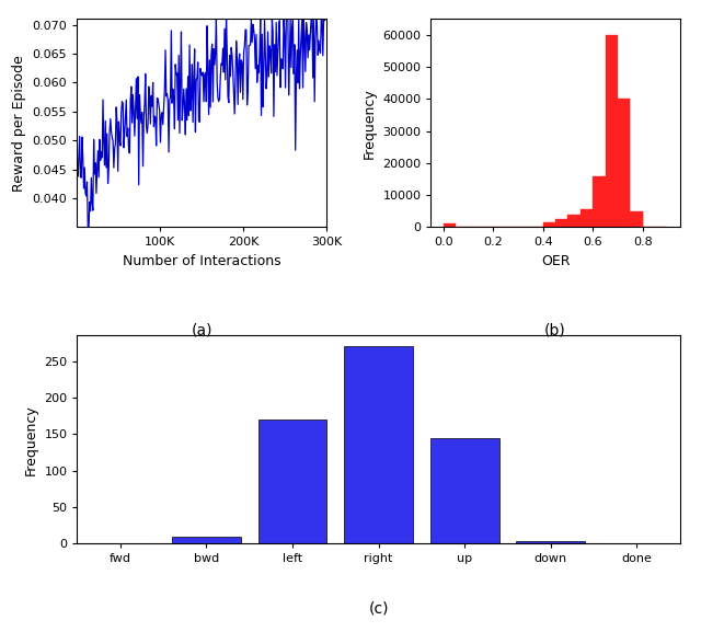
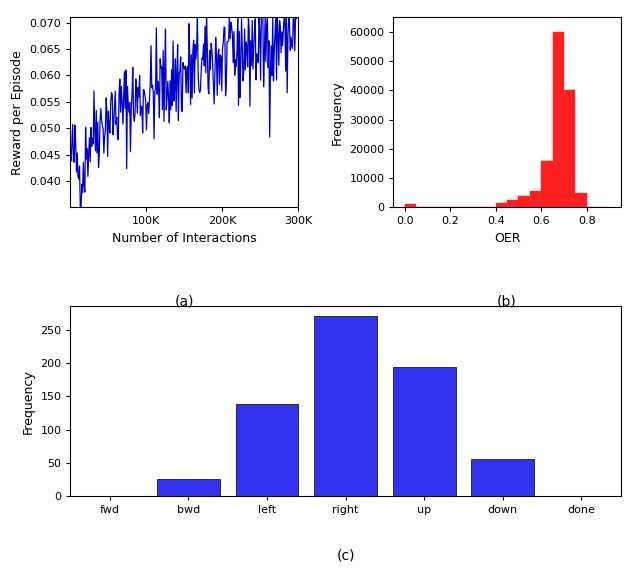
bwd: 10 -> 26
left: 170 -> 138
up: 145 -> 194
down: 3 -> 56
